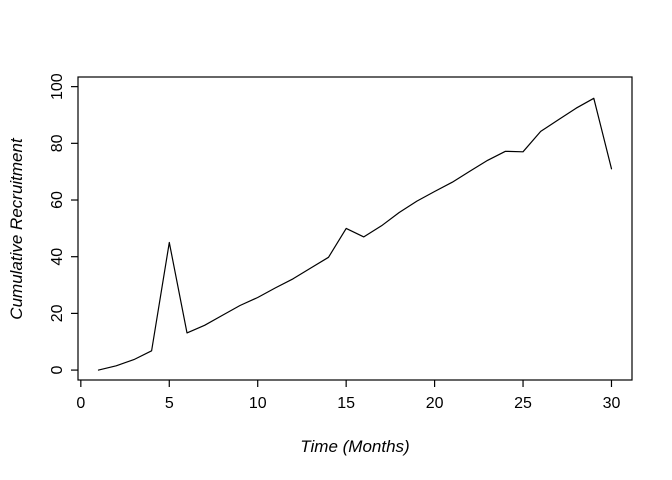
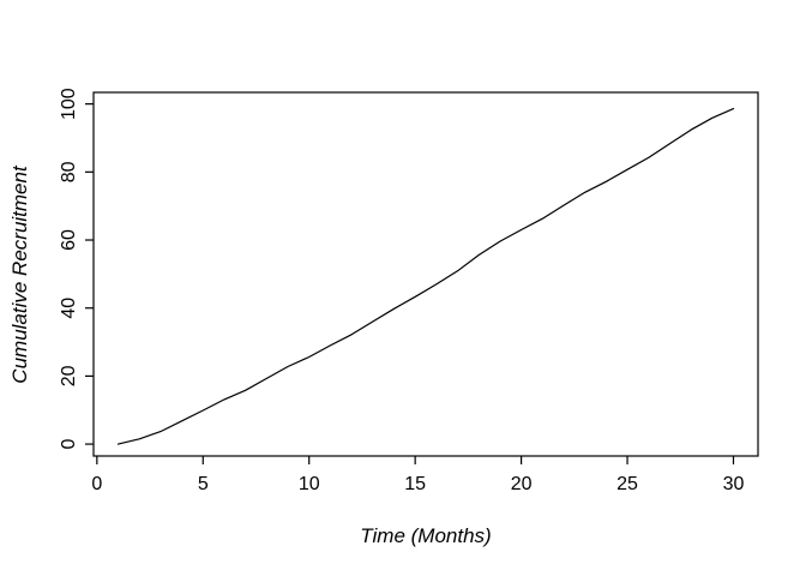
5: 45 -> 10
15: 50 -> 43
25: 77 -> 81
30: 71 -> 99
